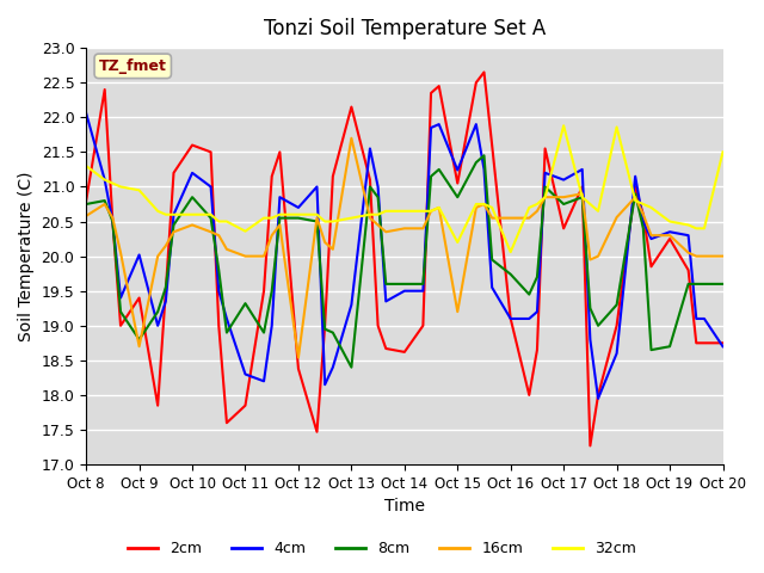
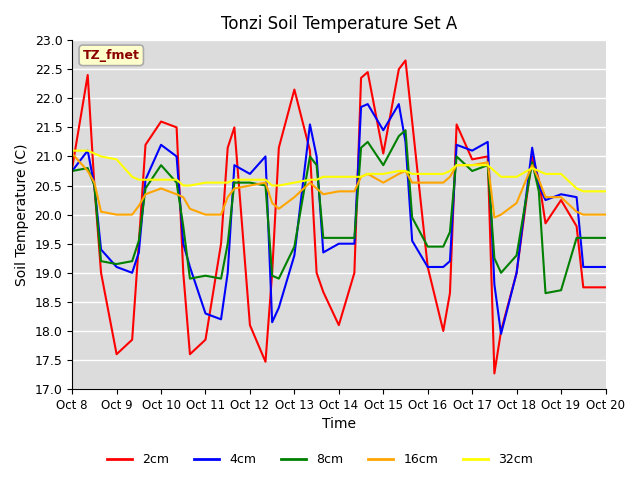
4cm/Oct 8: 22.06 -> 20.75
16cm/Oct 8: 20.58 -> 21.05
32cm/Oct 8: 21.30 -> 21.10
2cm/Oct 9: 19.40 -> 17.60
4cm/Oct 9: 20.02 -> 19.10
8cm/Oct 9: 18.80 -> 19.15
16cm/Oct 9: 18.70 -> 20.00
8cm/Oct 11: 19.32 -> 18.95
32cm/Oct 11: 20.36 -> 20.55
2cm/Oct 12: 18.38 -> 18.10
16cm/Oct 12: 18.54 -> 20.50
8cm/Oct 13: 18.40 -> 19.45
16cm/Oct 13: 21.70 -> 20.30
2cm/Oct 14: 18.62 -> 18.10
4cm/Oct 15: 21.24 -> 21.45
16cm/Oct 15: 19.20 -> 20.55
32cm/Oct 15: 20.20 -> 20.70
8cm/Oct 16: 19.74 -> 19.45
32cm/Oct 16: 20.06 -> 20.70
2cm/Oct 17: 20.40 -> 20.95
32cm/Oct 17: 21.88 -> 20.85
4cm/Oct 18: 18.60 -> 19.00
16cm/Oct 18: 20.56 -> 20.20
32cm/Oct 18: 21.86 -> 20.65
32cm/Oct 19: 20.50 -> 20.70
4cm/Oct 20: 18.70 -> 19.10
32cm/Oct 20: 21.50 -> 20.40
